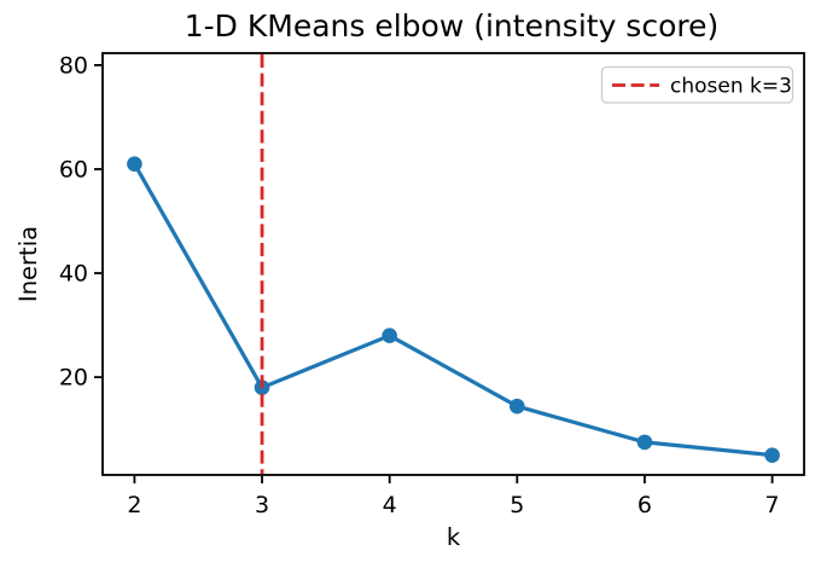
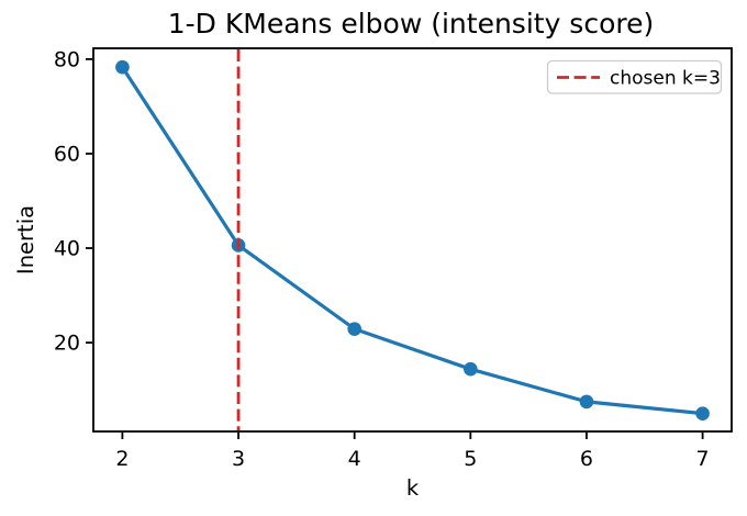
2: 61 -> 78
3: 18 -> 41
4: 28 -> 23
